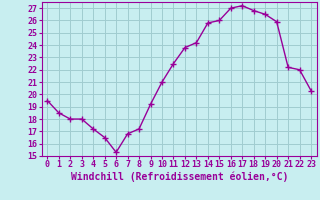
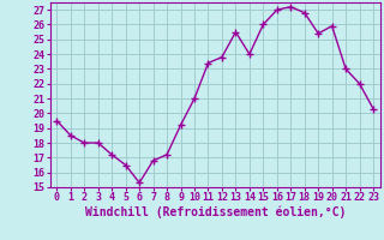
11: 22.5 -> 23.4
13: 24.2 -> 25.5
14: 25.8 -> 24.0
19: 26.5 -> 25.4
21: 22.2 -> 23.0
